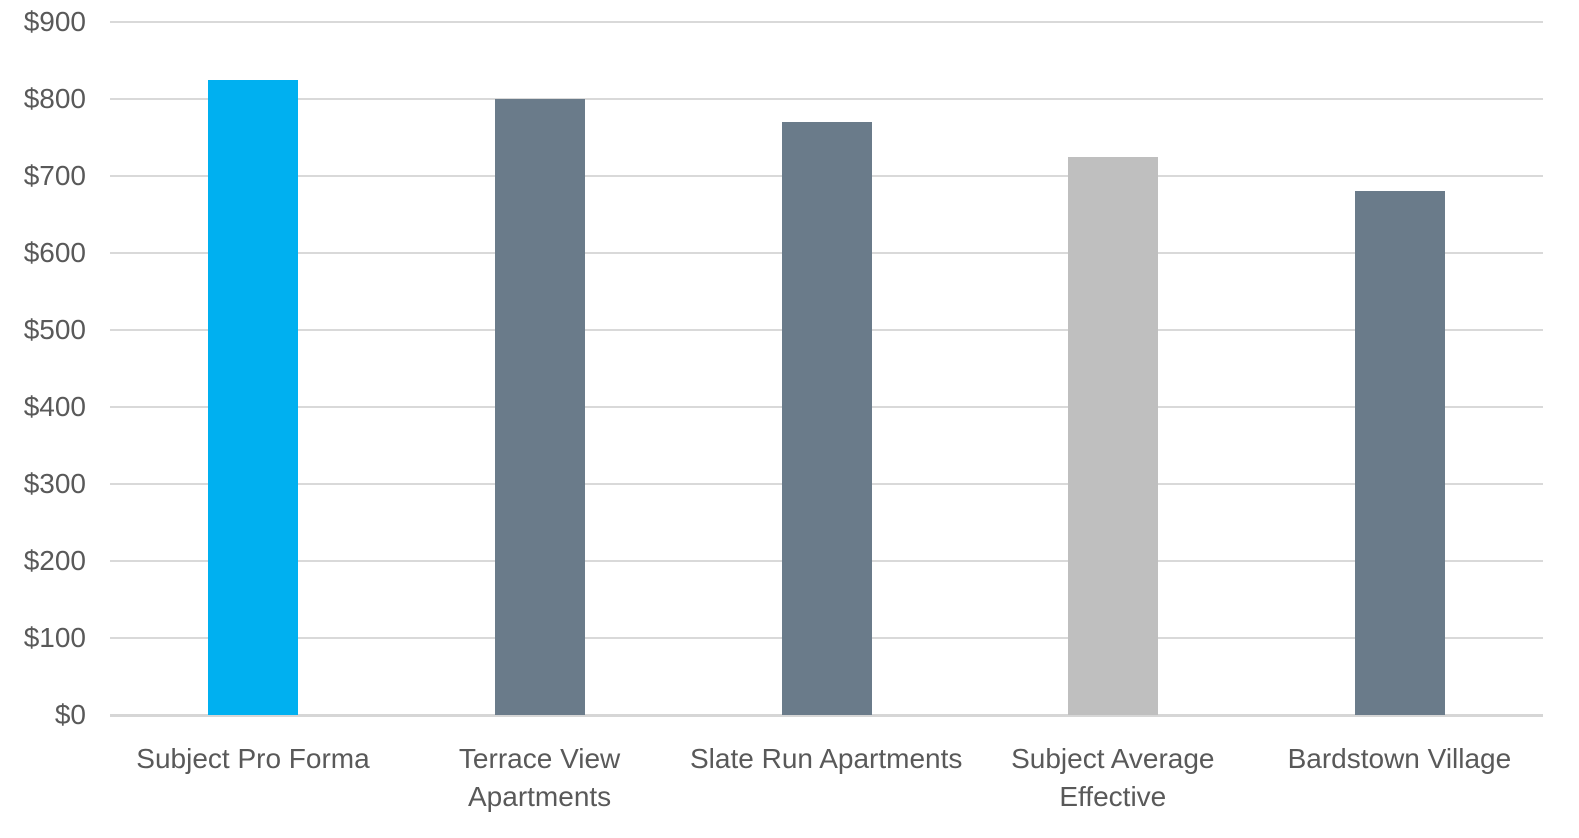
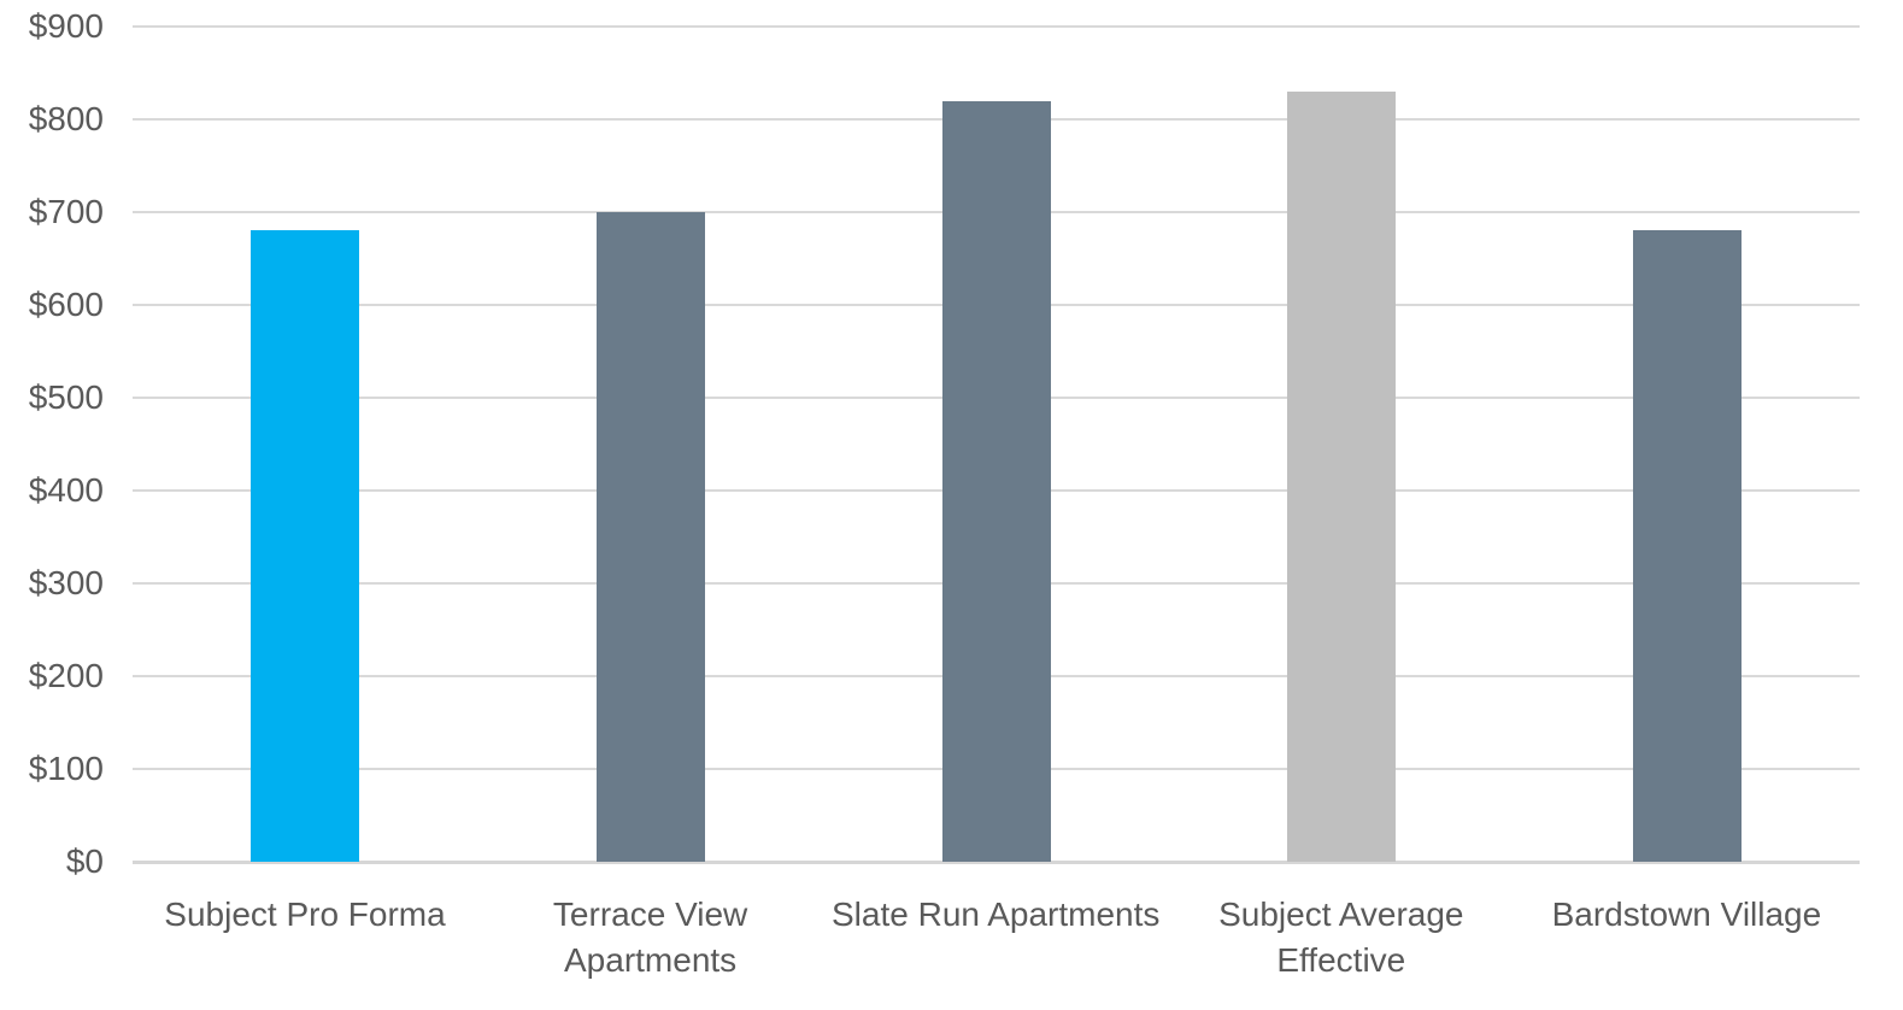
Subject Pro Forma: $820 -> $680
Terrace View Apartments: $800 -> $700
Slate Run Apartments: $770 -> $820
Subject Average Effective: $720 -> $830
